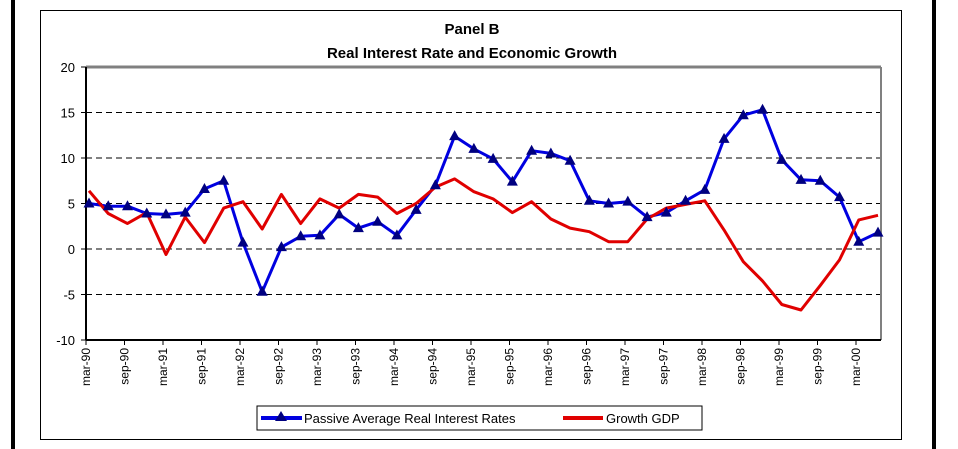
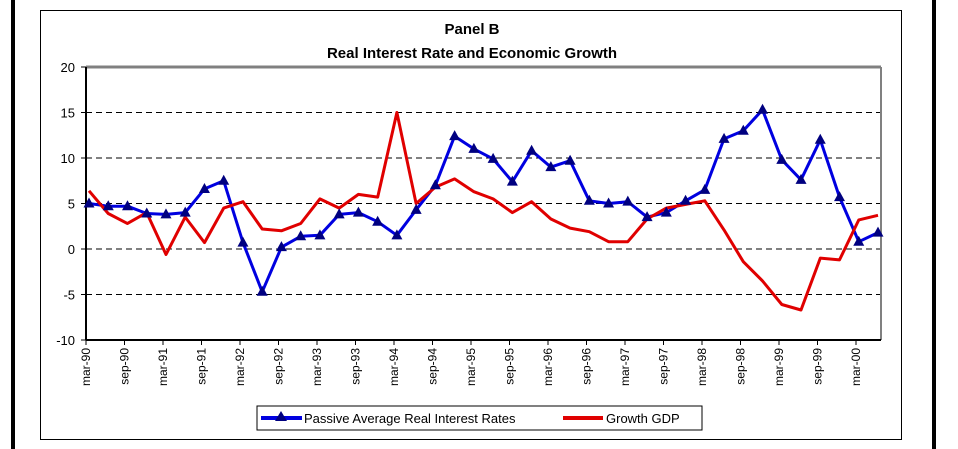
Growth GDP/sep-92: 6 -> 2
Passive Average Real Interest Rates/sep-93: 2 -> 4
Growth GDP/mar-94: 4 -> 15
Passive Average Real Interest Rates/mar-96: 10 -> 9
Passive Average Real Interest Rates/sep-98: 15 -> 13
Passive Average Real Interest Rates/sep-99: 8 -> 12
Growth GDP/sep-99: -4 -> -1
